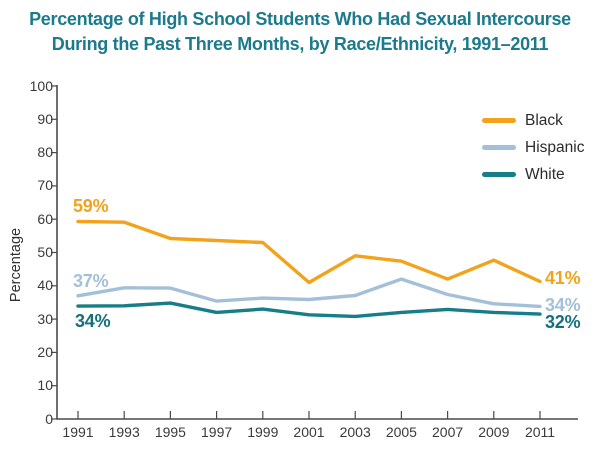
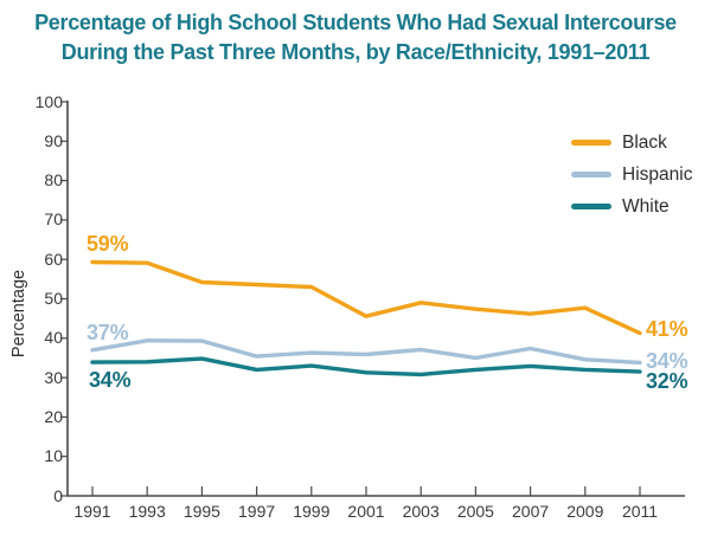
Black/2001: 41 -> 46
Hispanic/2005: 42 -> 35
Black/2007: 42 -> 46
